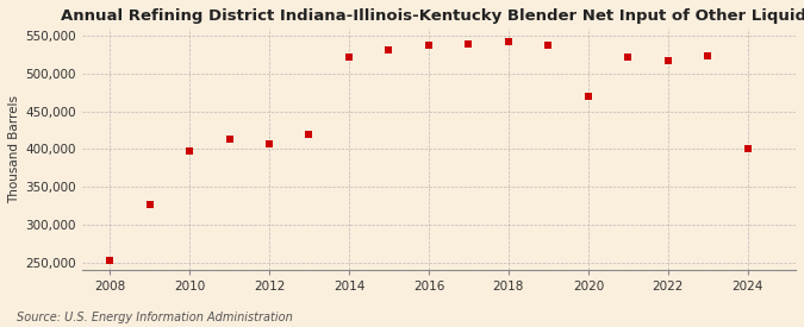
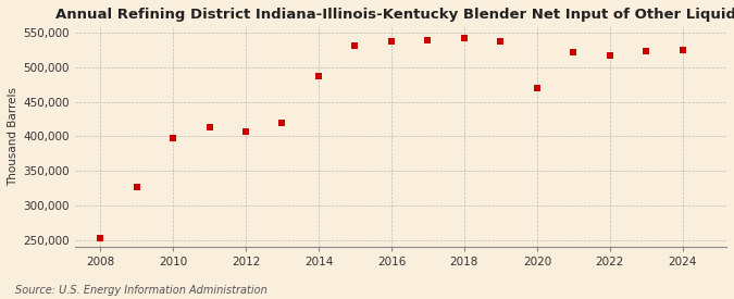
2014: 522,000 -> 487,000
2024: 400,000 -> 525,000
